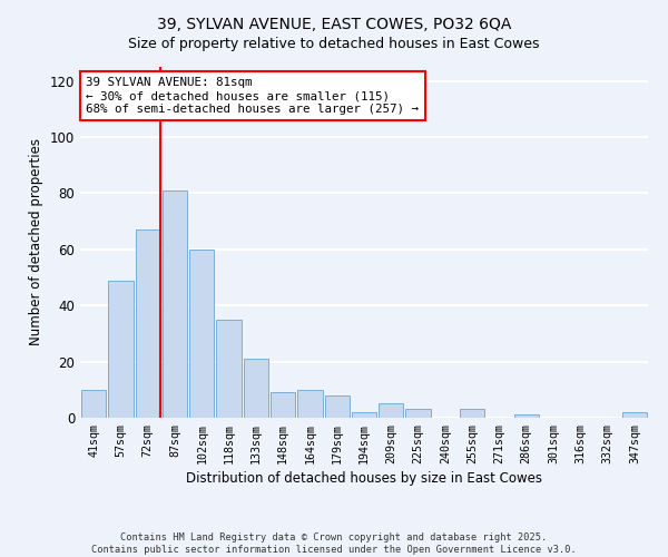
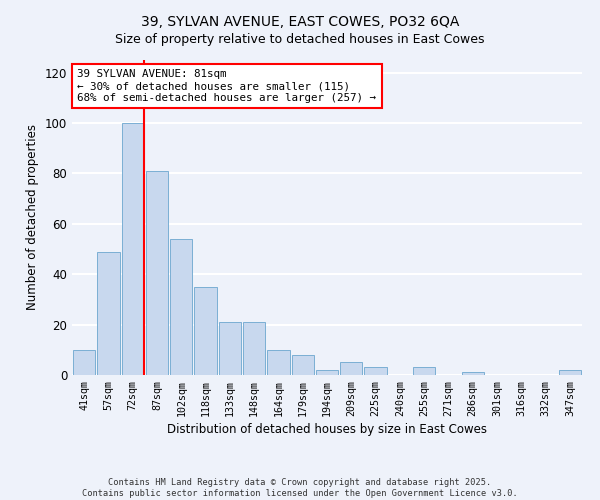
72sqm: 67 -> 100
102sqm: 60 -> 54
148sqm: 9 -> 21
